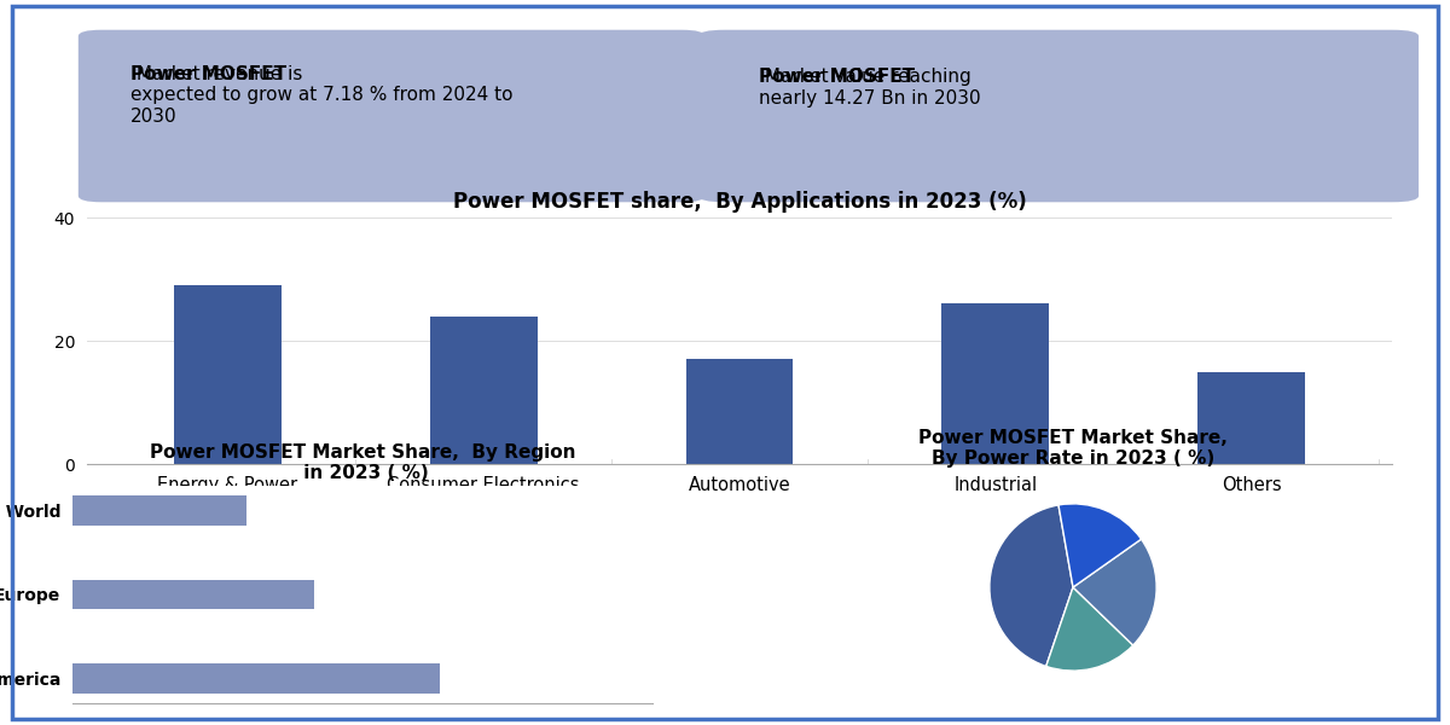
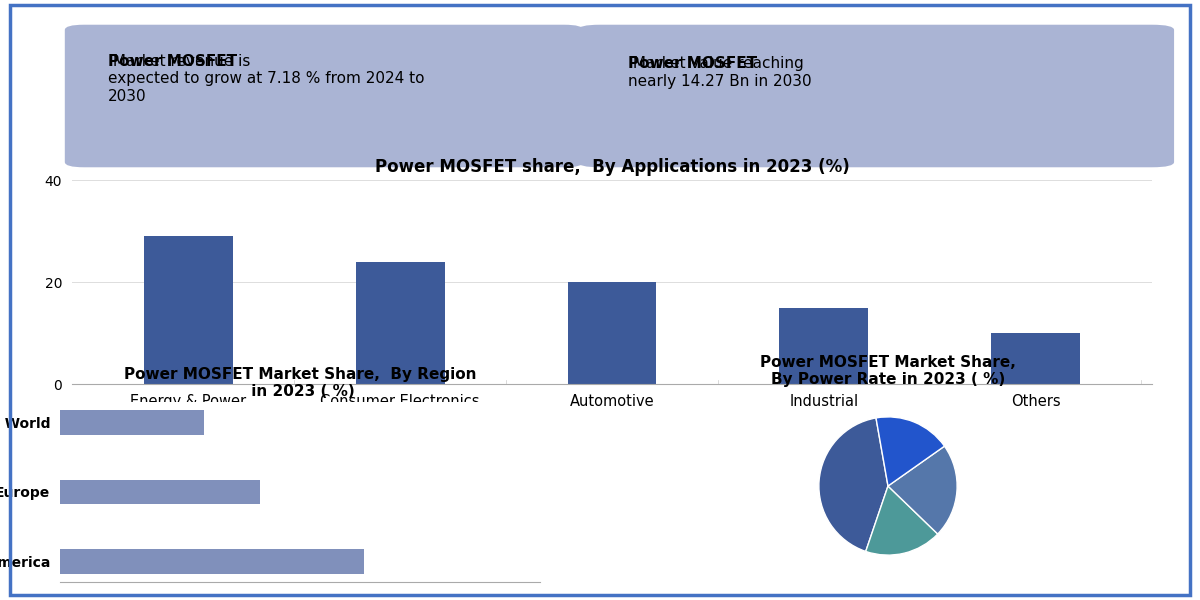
Power MOSFET share, By Applications in 2023 (%)/Automotive: 17 -> 20
Power MOSFET share, By Applications in 2023 (%)/Industrial: 26 -> 15
Power MOSFET share, By Applications in 2023 (%)/Others: 15 -> 10
